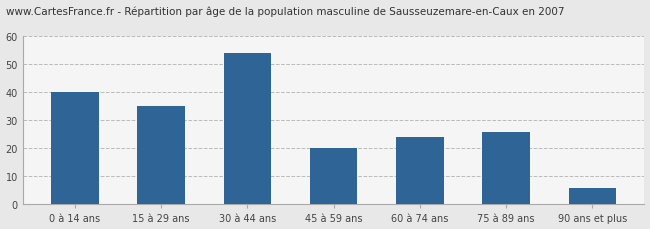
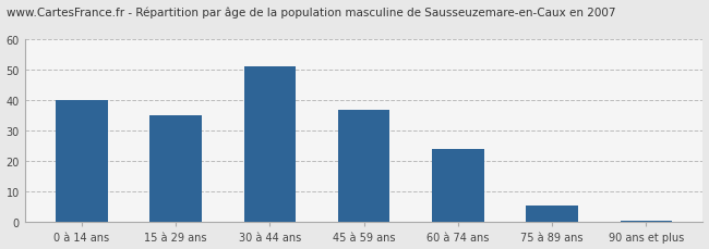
30 à 44 ans: 54.0 -> 51.0
45 à 59 ans: 20.0 -> 37.0
75 à 89 ans: 26.0 -> 5.5
90 ans et plus: 6.0 -> 0.5
